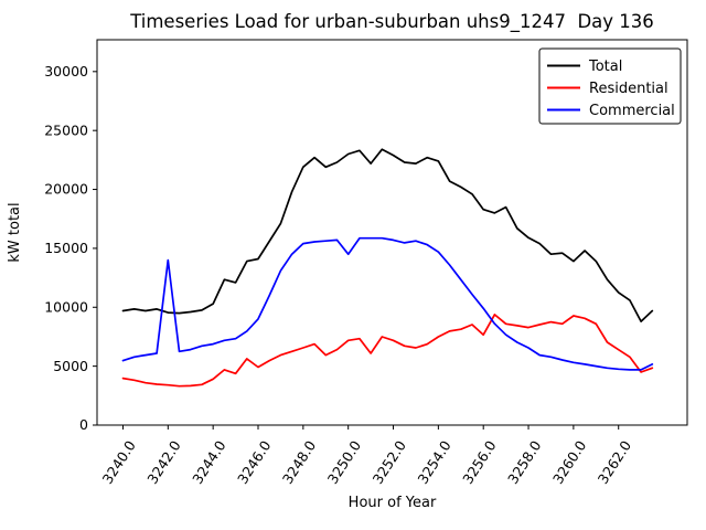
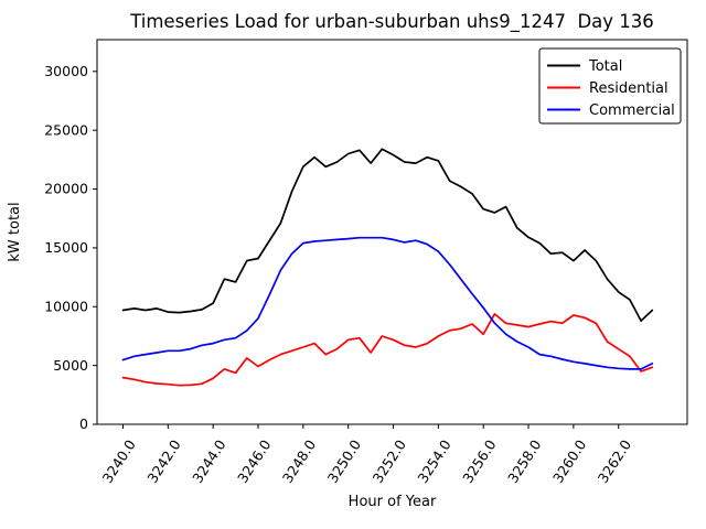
Commercial/3242.0: 14000 -> 6200
Commercial/3250.0: 14500 -> 15800
